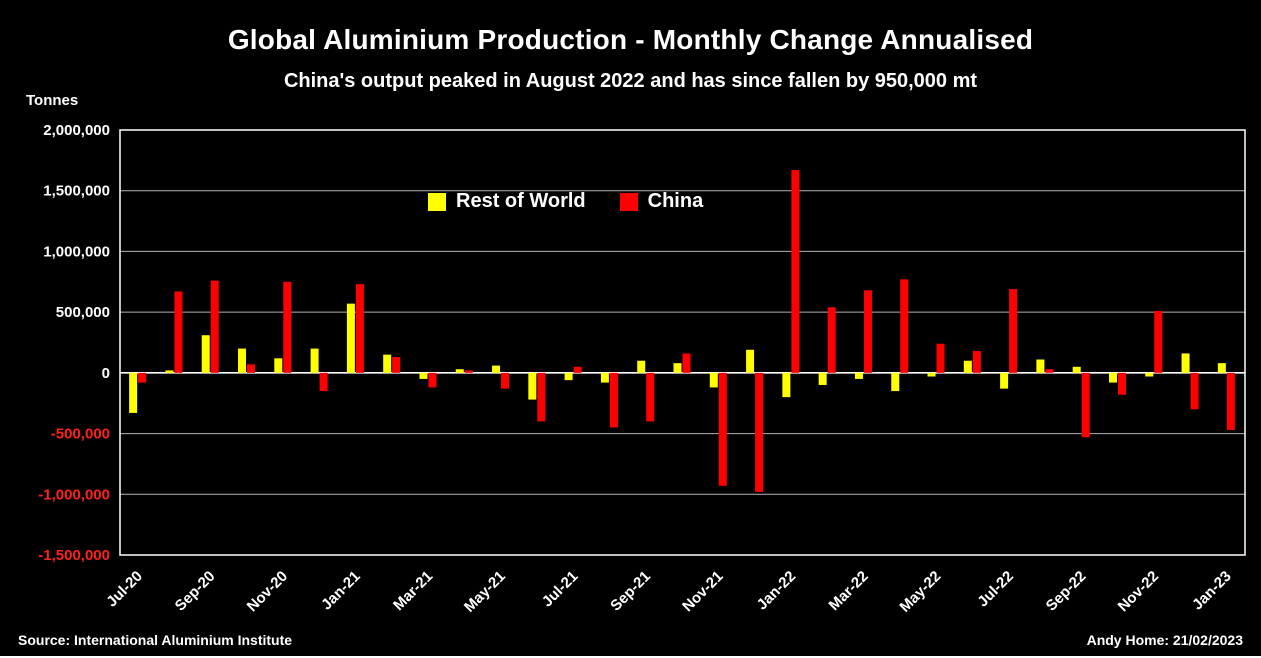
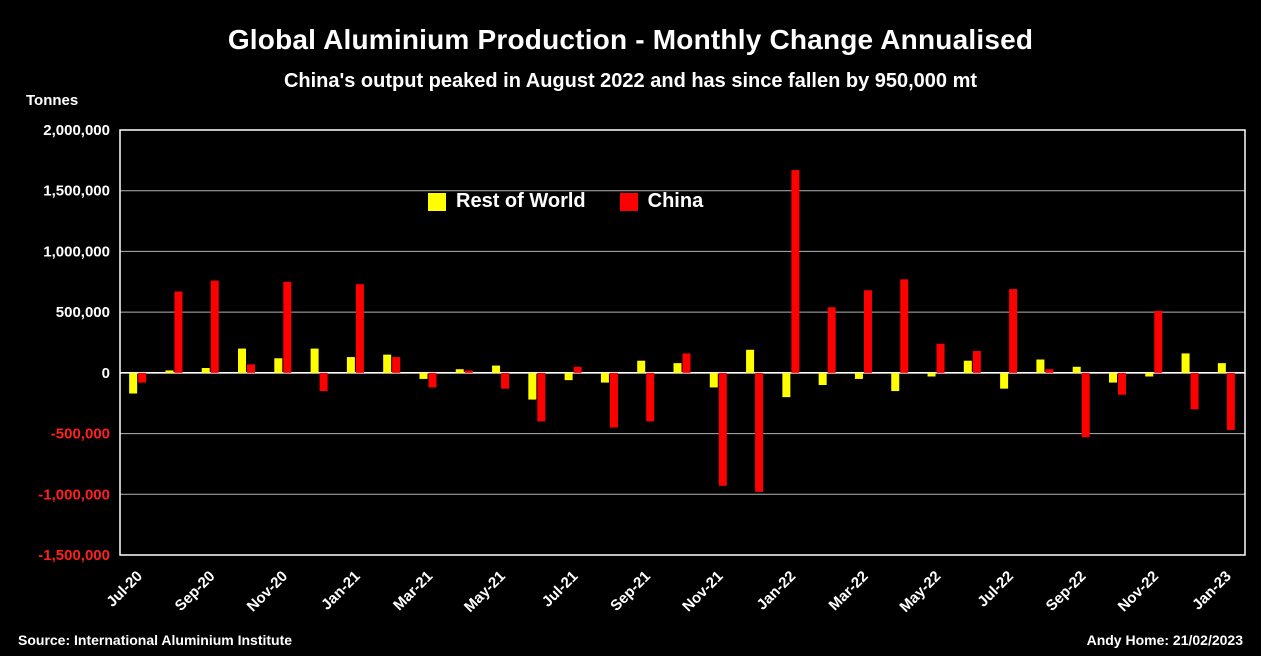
Rest of World/Jul-20: -330000 -> -170000
Rest of World/Sep-20: 310000 -> 40000
Rest of World/Jan-21: 570000 -> 130000
